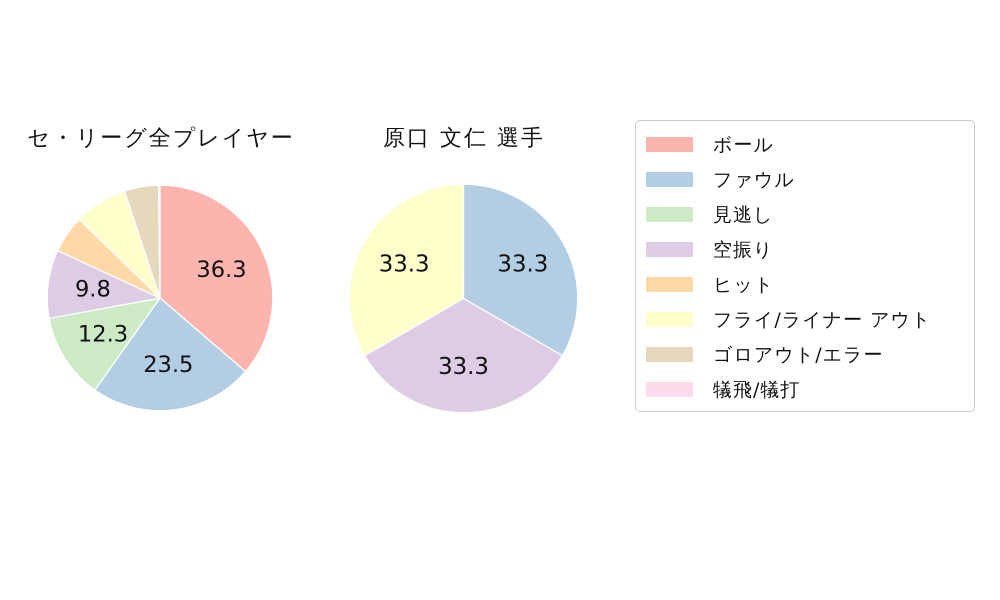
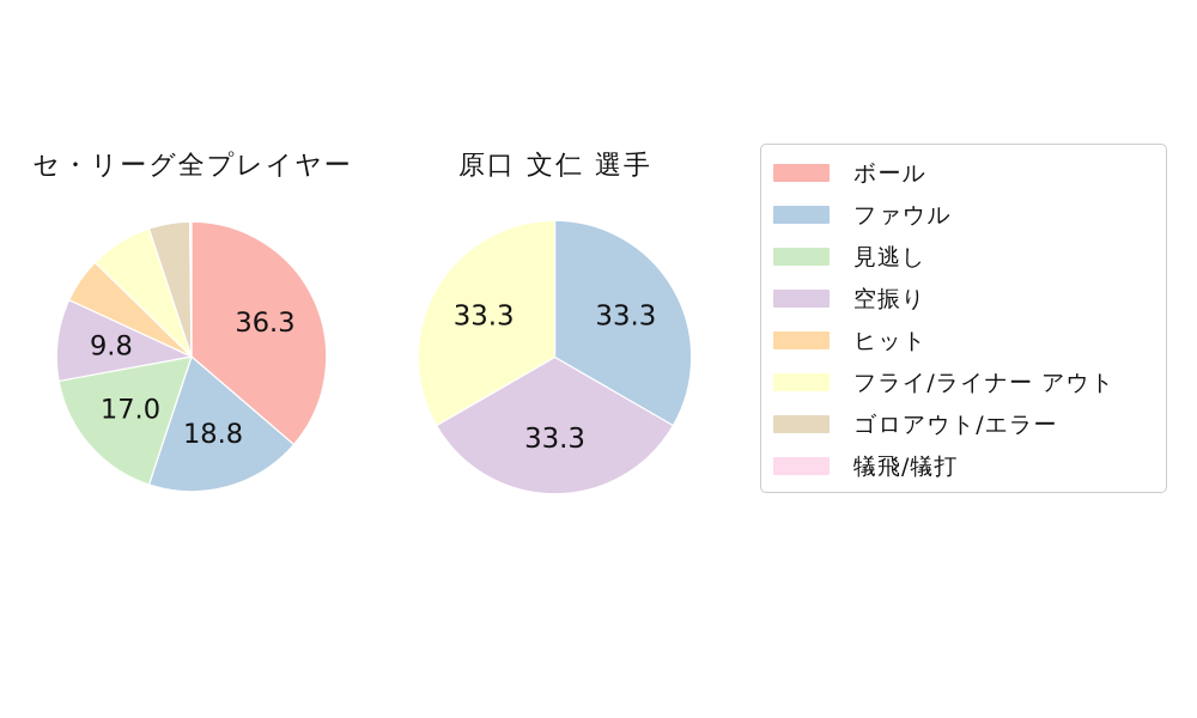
セ・リーグ全プレイヤー/ファウル: 23.5 -> 18.8
セ・リーグ全プレイヤー/見逃し: 12.3 -> 17.0
